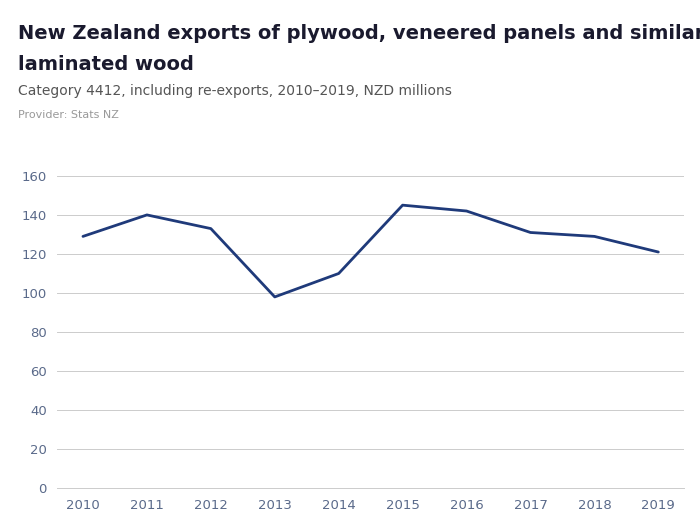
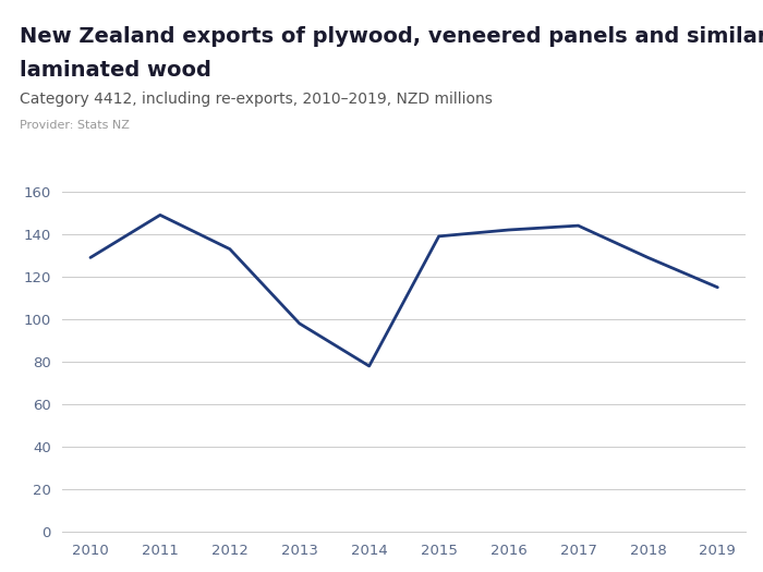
2011: 140 -> 149
2014: 110 -> 78
2015: 145 -> 139
2017: 131 -> 144
2019: 121 -> 115
